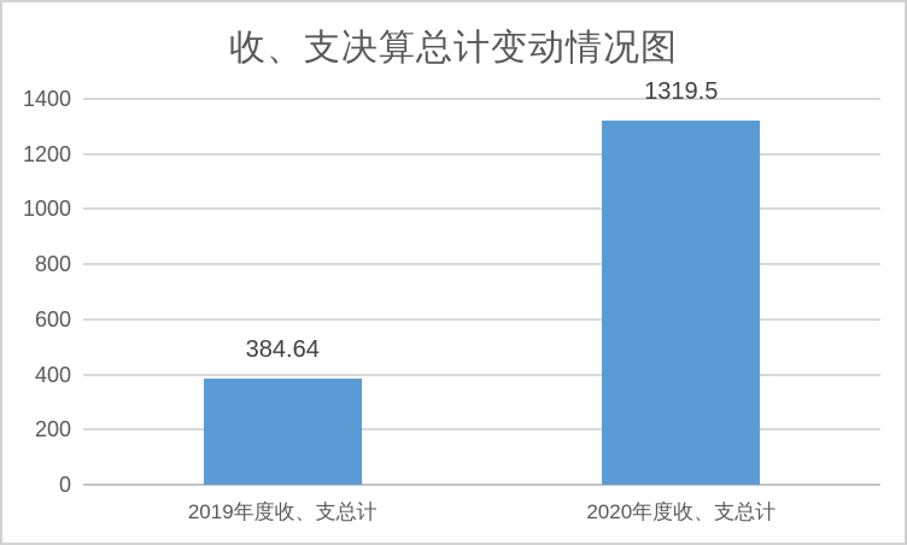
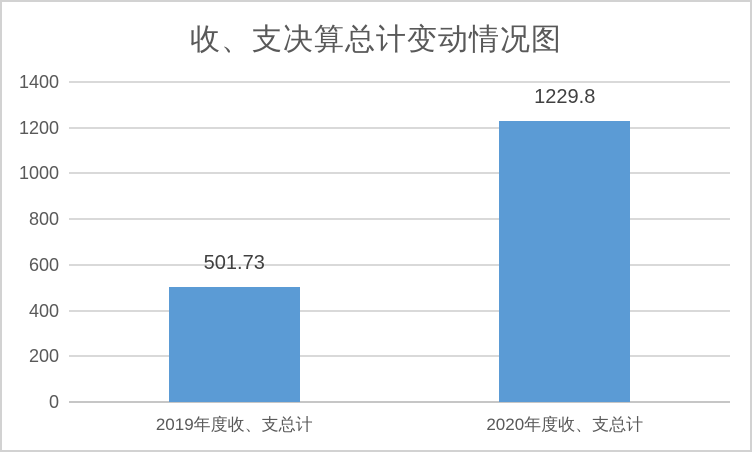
2019年度收、支总计: 384.64 -> 501.73
2020年度收、支总计: 1319.5 -> 1229.8
